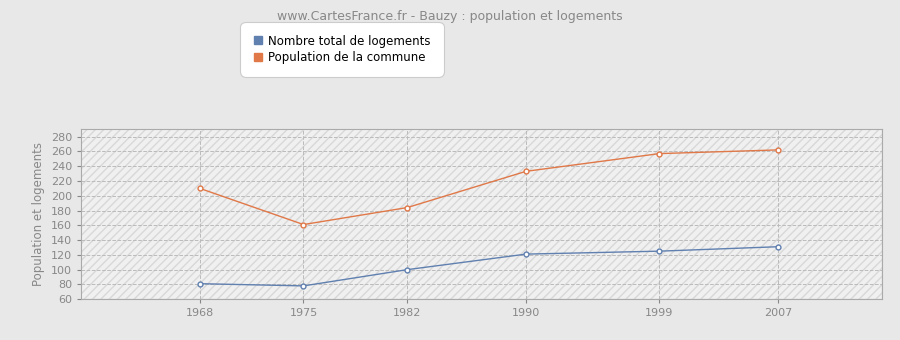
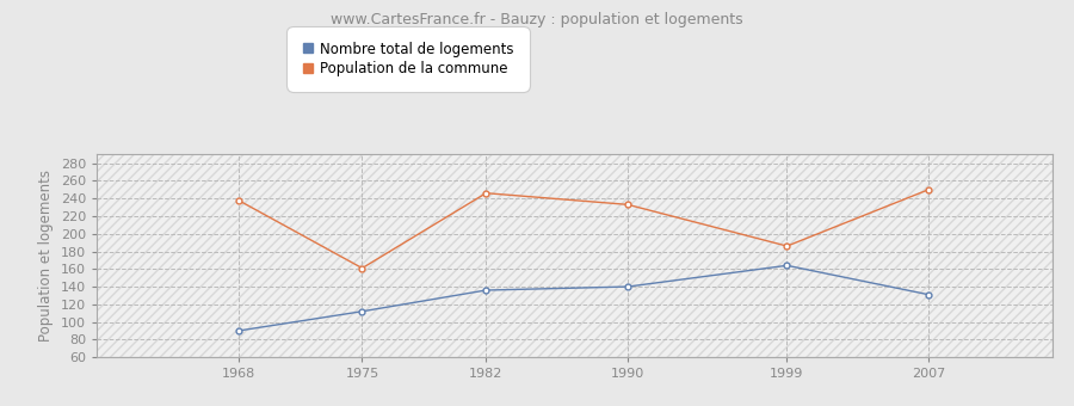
Nombre total de logements/1968: 81 -> 90
Population de la commune/1968: 210 -> 238
Nombre total de logements/1975: 78 -> 112
Nombre total de logements/1982: 100 -> 136
Population de la commune/1982: 184 -> 246
Nombre total de logements/1990: 121 -> 140
Nombre total de logements/1999: 125 -> 164
Population de la commune/1999: 257 -> 186
Population de la commune/2007: 262 -> 250
